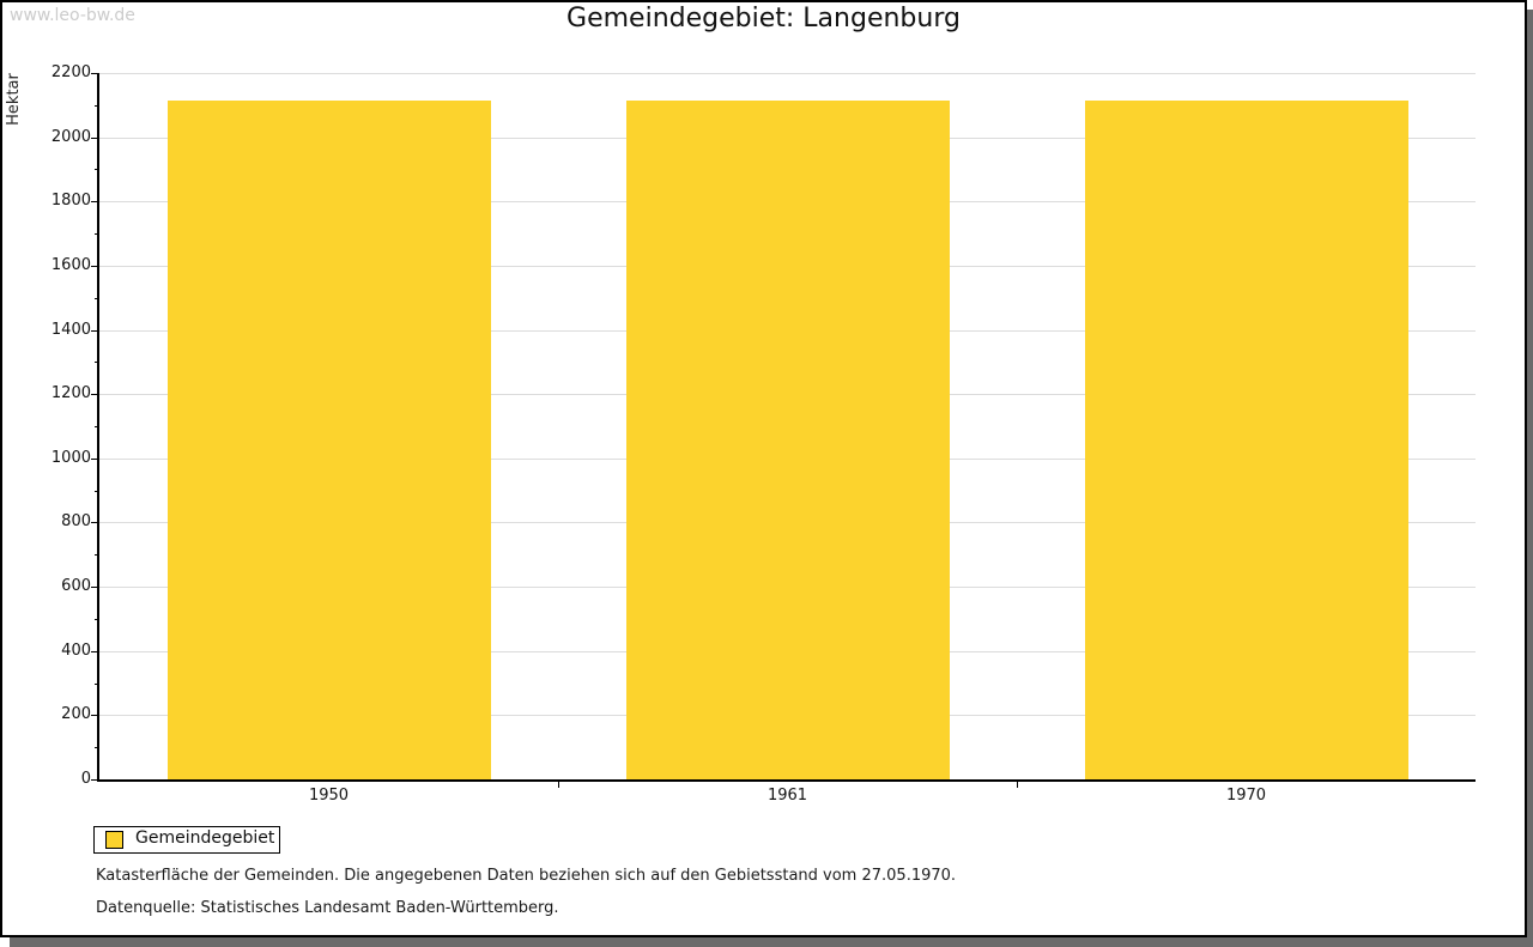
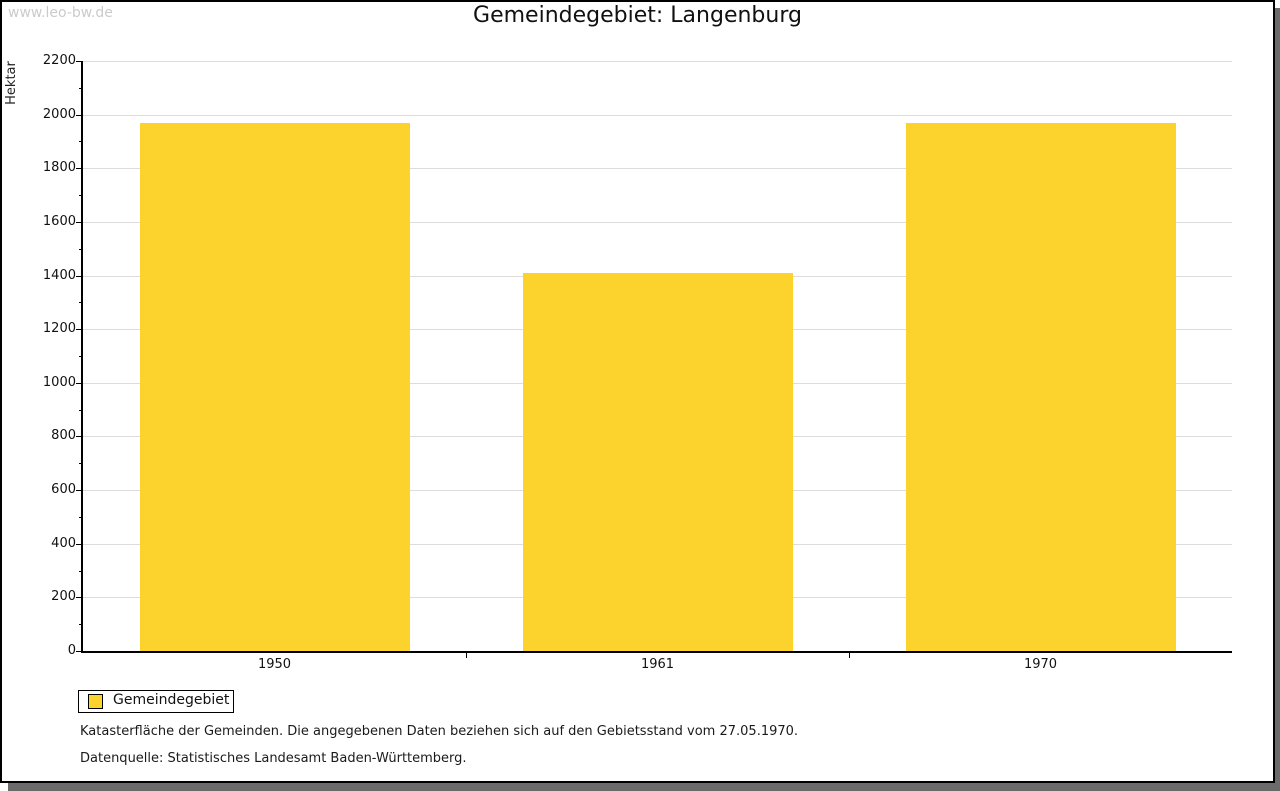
1950: 2110 -> 1970
1961: 2110 -> 1410
1970: 2110 -> 1970
